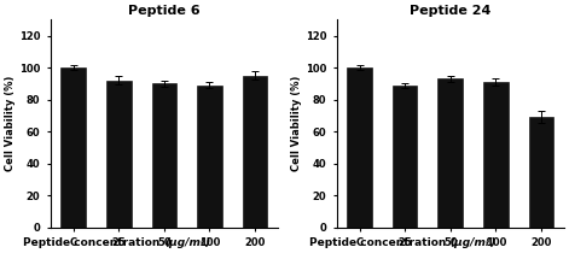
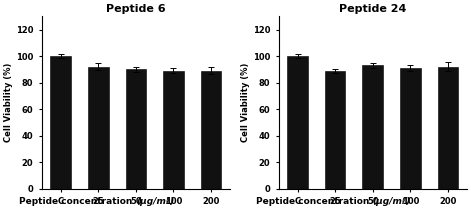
Peptide 6/200: 95 -> 89
Peptide 24/200: 69 -> 92
